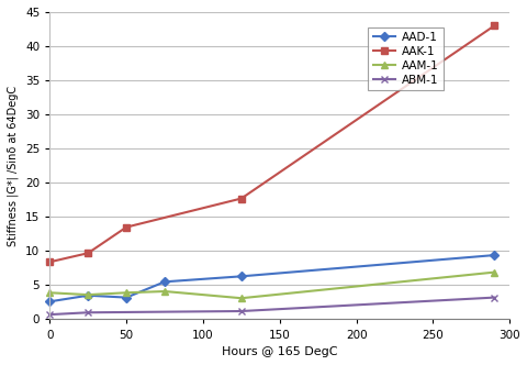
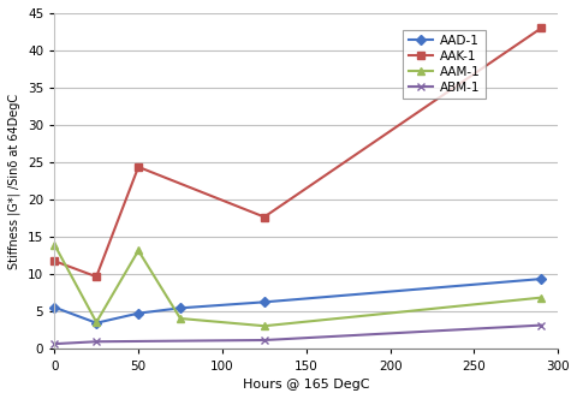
AAD-1/0: 2.6 -> 5.6
AAK-1/0: 8.4 -> 11.8
AAM-1/0: 3.9 -> 14.0
AAD-1/50: 3.2 -> 4.8
AAK-1/50: 13.5 -> 24.4
AAM-1/50: 3.9 -> 13.2
